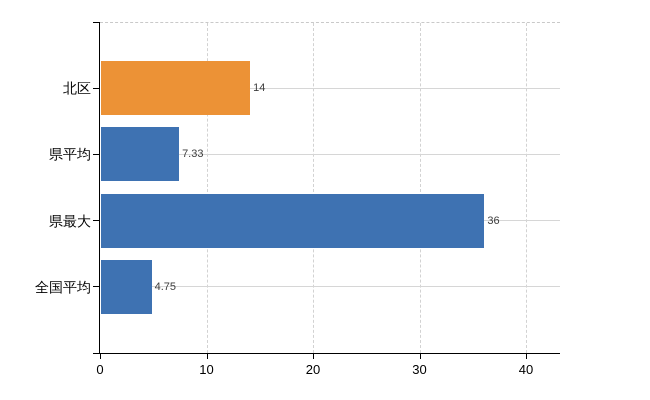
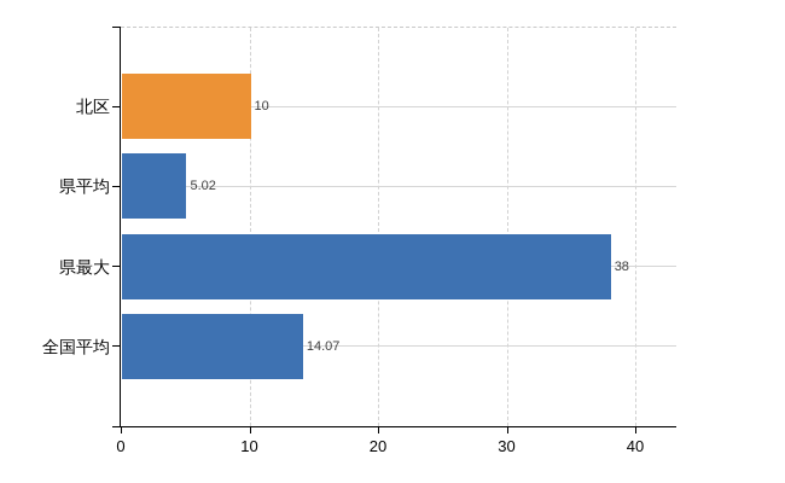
北区: 14 -> 10
県平均: 7.33 -> 5.02
県最大: 36 -> 38
全国平均: 4.75 -> 14.07
